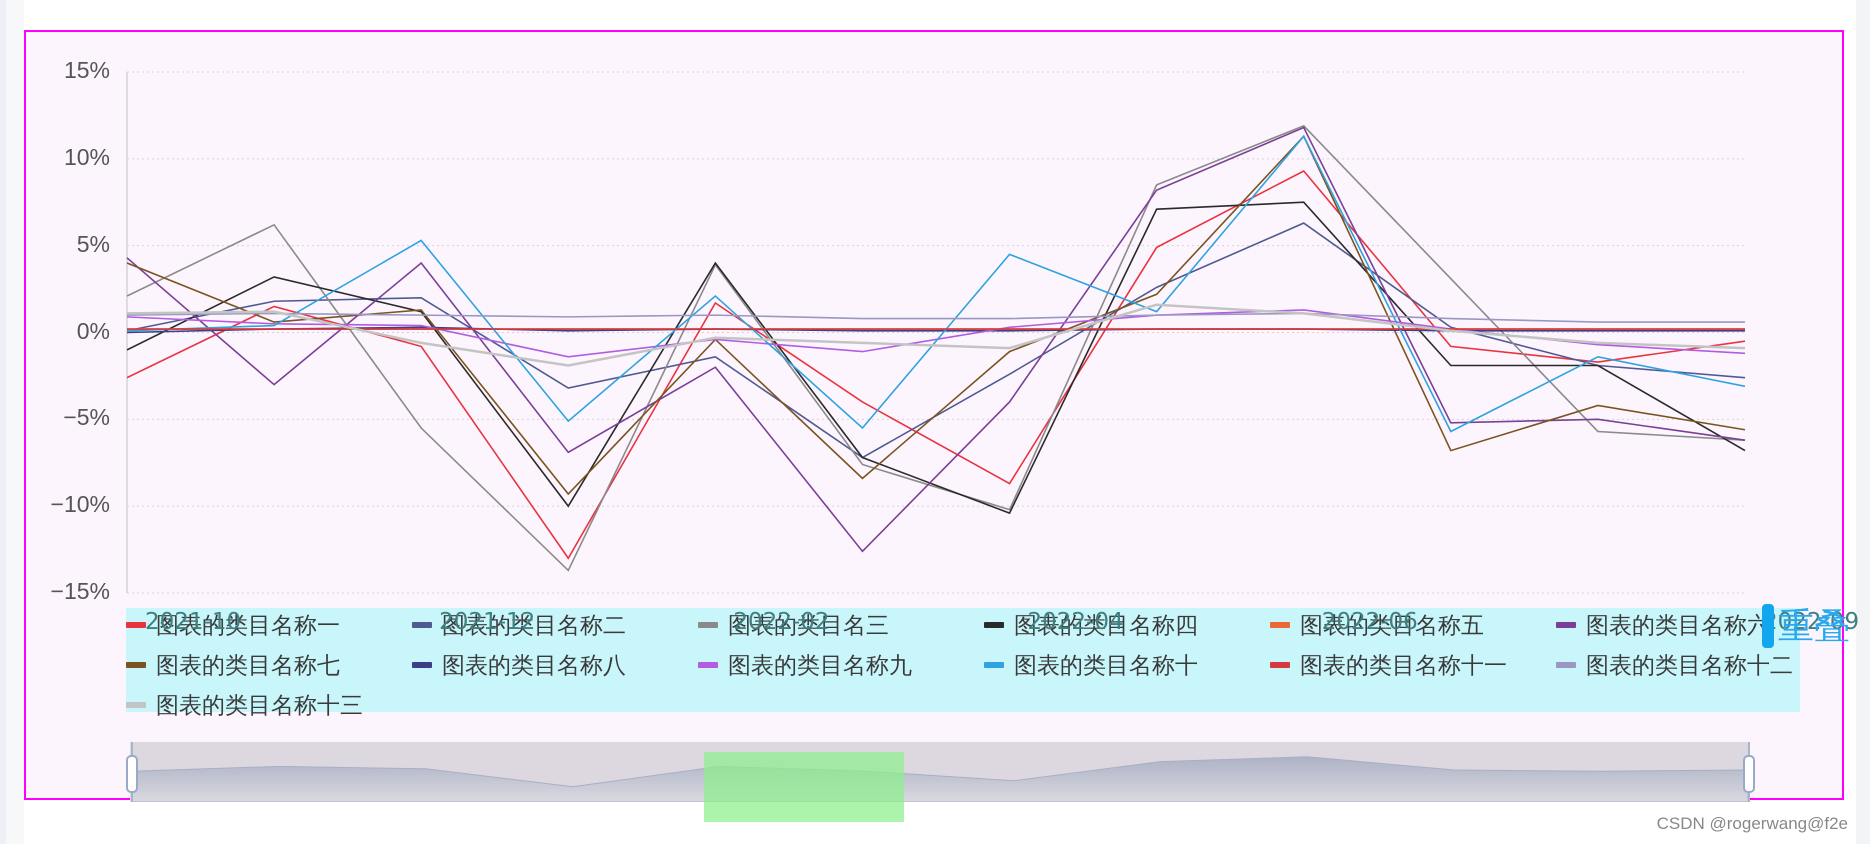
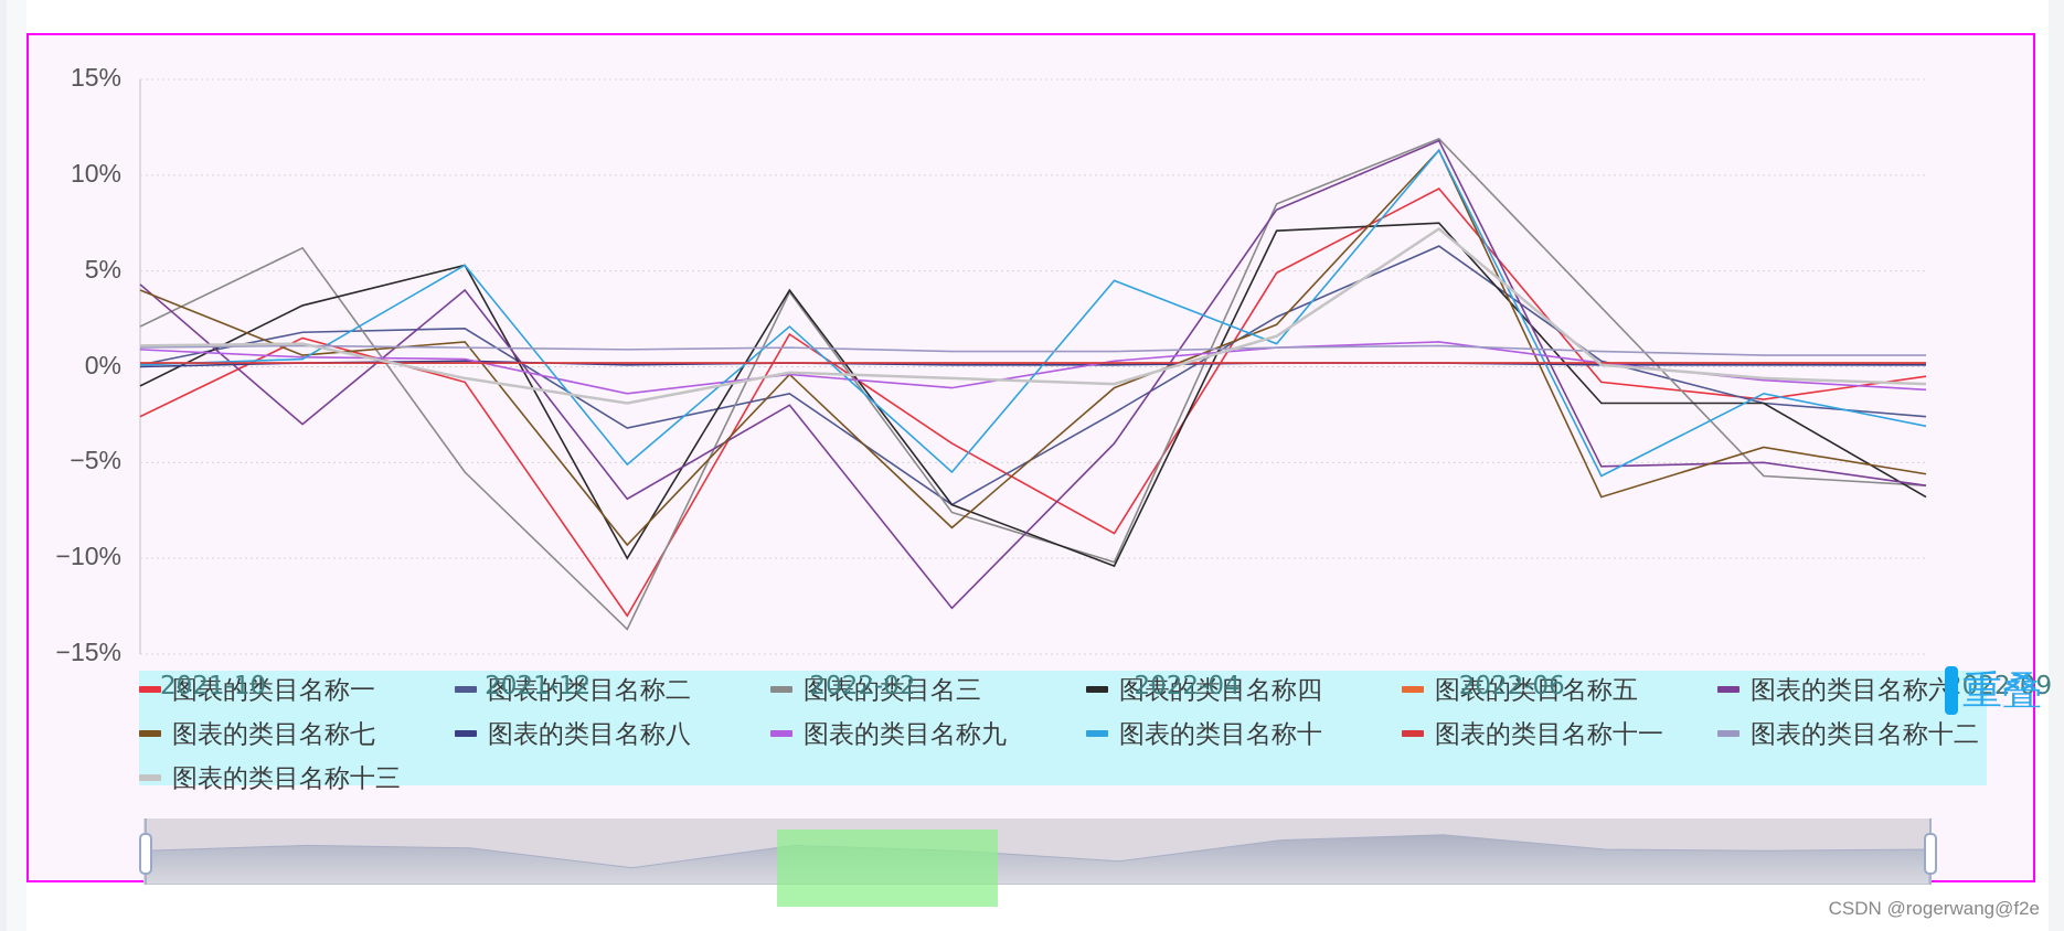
图表的类目名称四/2021-12: 1.2% -> 5.3%
图表的类目名称十三/2022-06: 1.1% -> 7.2%
